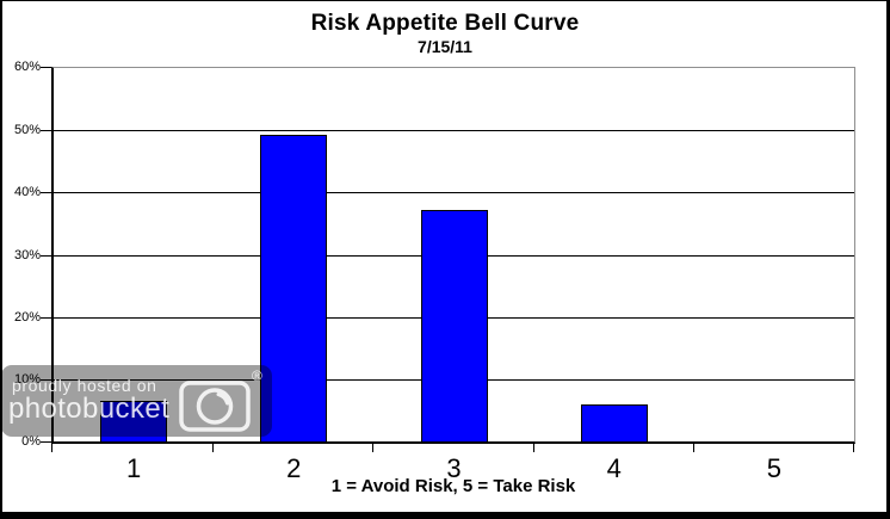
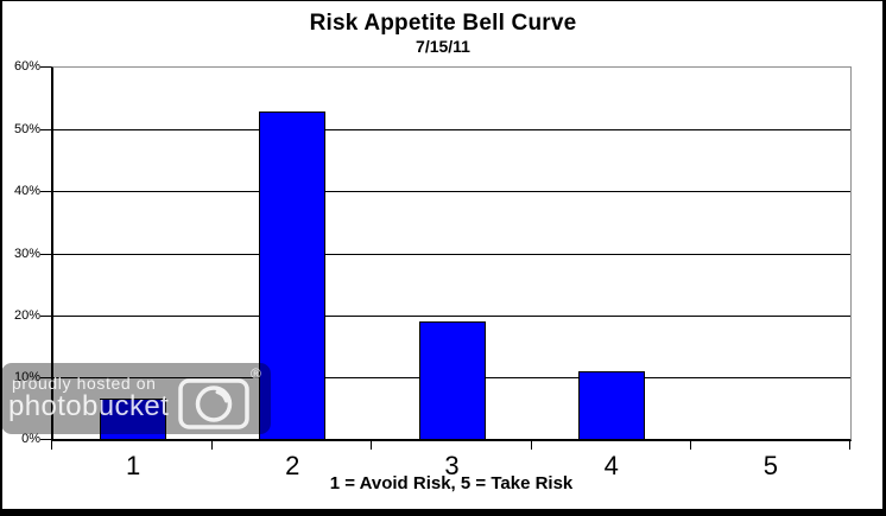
2: 49% -> 53%
3: 37% -> 19%
4: 6% -> 11%
